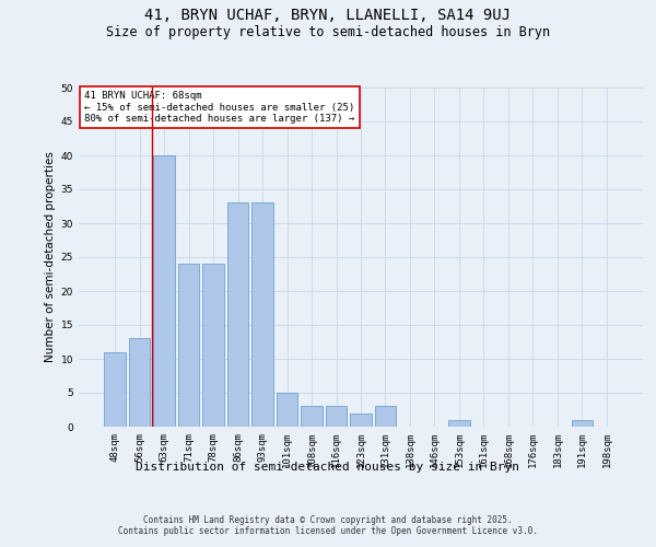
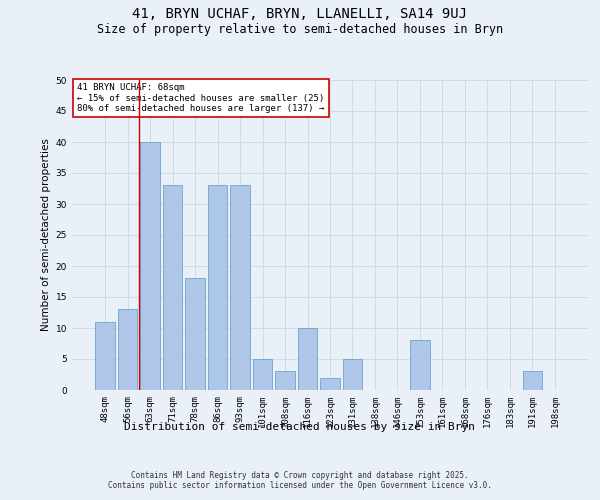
71sqm: 24 -> 33
78sqm: 24 -> 18
116sqm: 3 -> 10
131sqm: 3 -> 5
153sqm: 1 -> 8
191sqm: 1 -> 3
